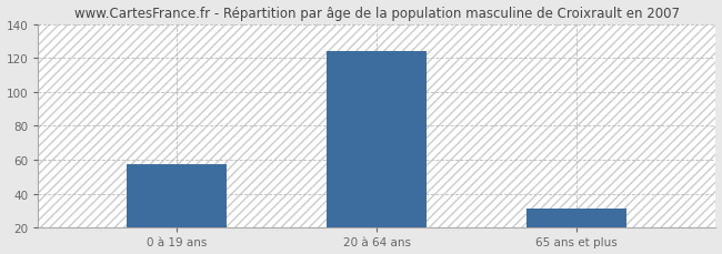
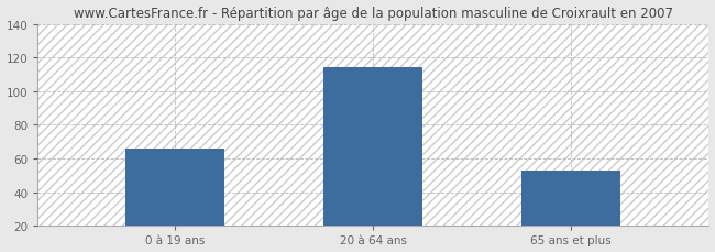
0 à 19 ans: 57 -> 66
20 à 64 ans: 124 -> 114
65 ans et plus: 31 -> 53
